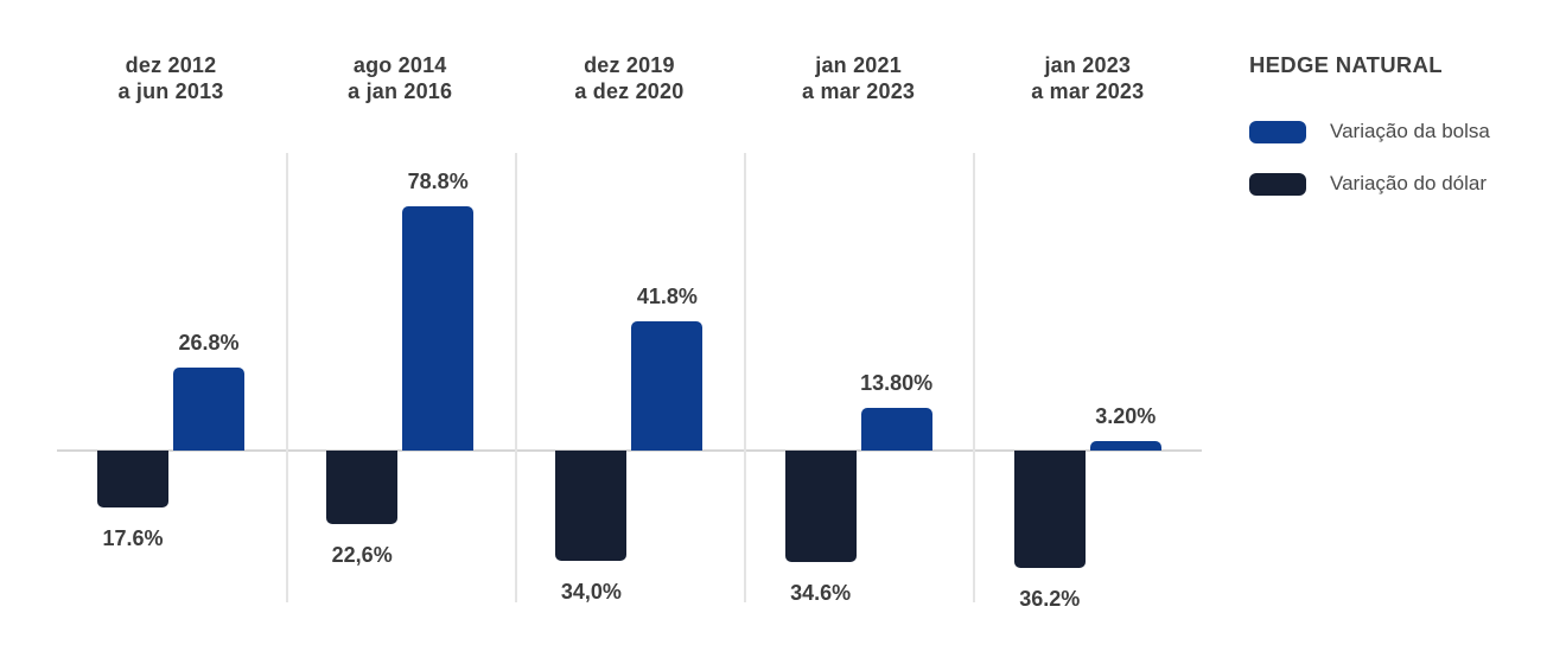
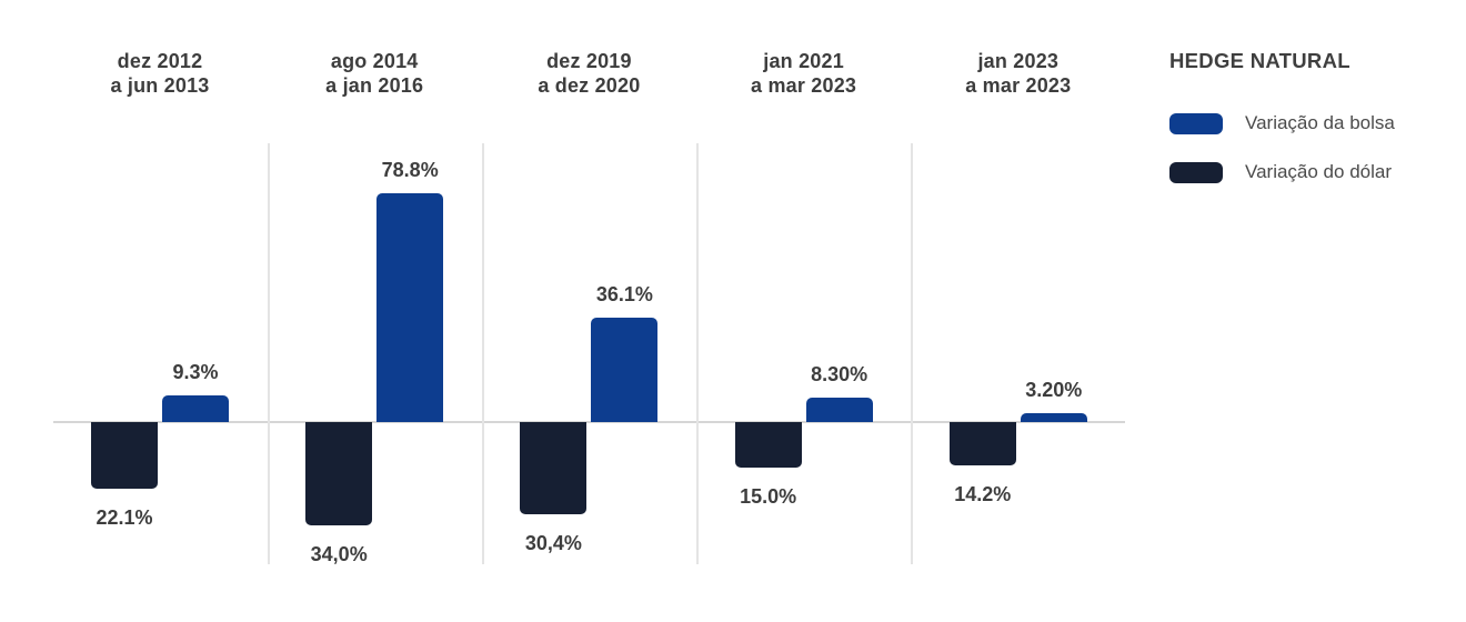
Variação da bolsa/dez 2012 a jun 2013: 26.8% -> 9.3%
Variação do dólar/dez 2012 a jun 2013: 17.6% -> 22.1%
Variação do dólar/ago 2014 a jan 2016: 22,6% -> 34,0%
Variação da bolsa/dez 2019 a dez 2020: 41.8% -> 36.1%
Variação do dólar/dez 2019 a dez 2020: 34,0% -> 30,4%
Variação da bolsa/jan 2021 a mar 2023: 13.80% -> 8.30%
Variação do dólar/jan 2021 a mar 2023: 34.6% -> 15.0%
Variação do dólar/jan 2023 a mar 2023: 36.2% -> 14.2%
